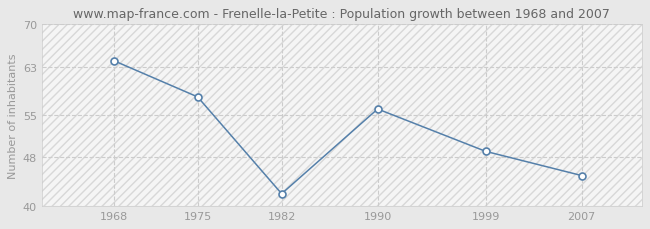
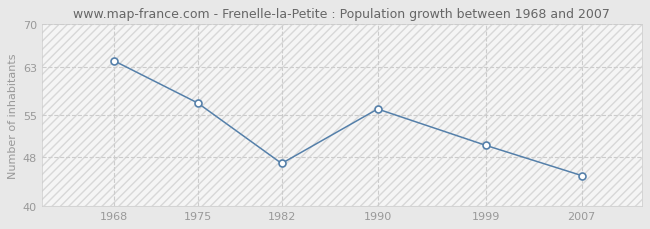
1975: 58 -> 57
1982: 42 -> 47
1999: 49 -> 50
